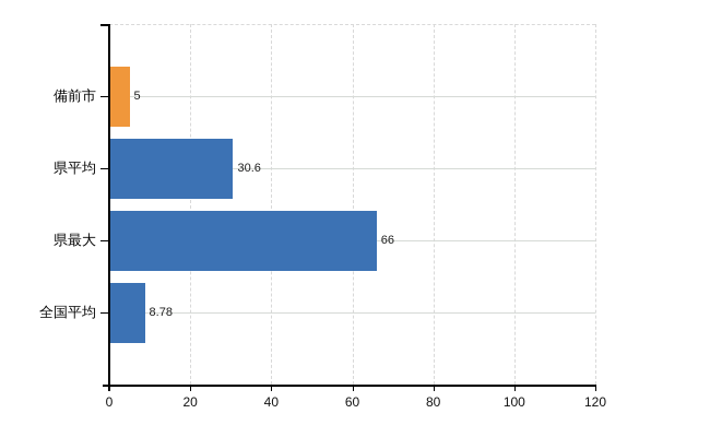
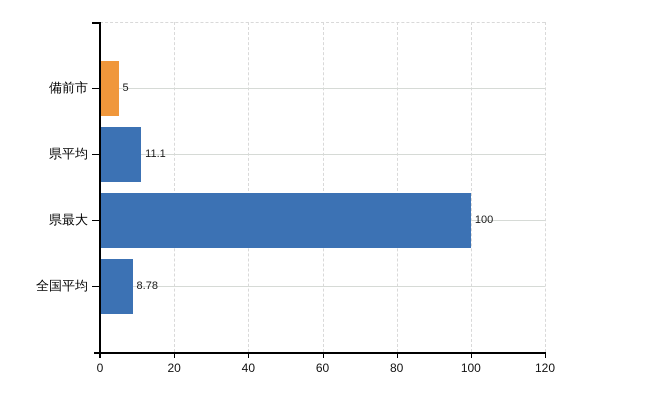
県平均: 30.6 -> 11.1
県最大: 66 -> 100
